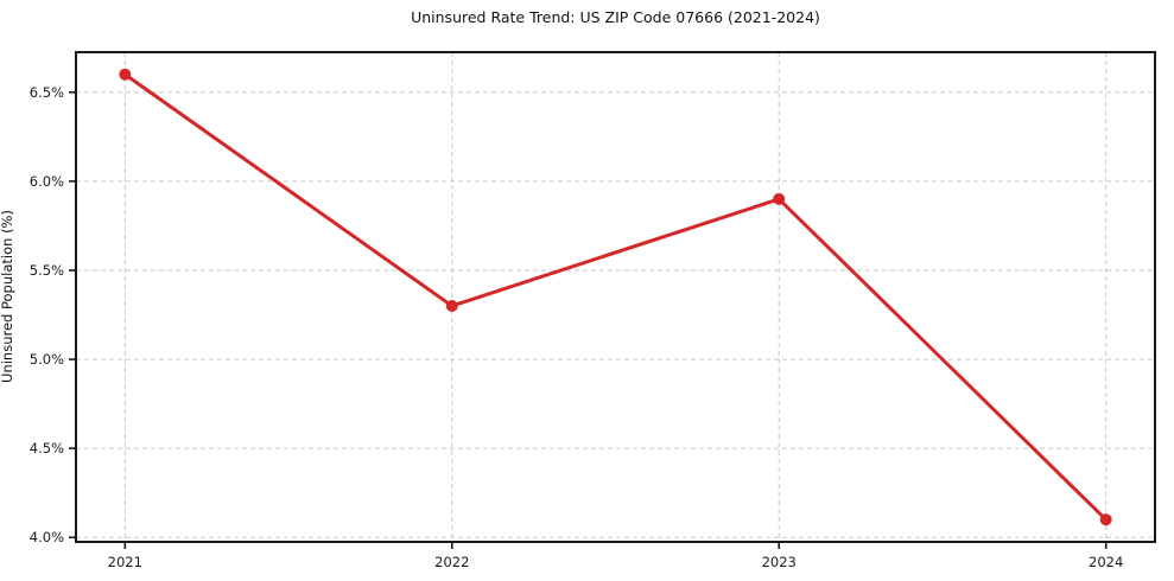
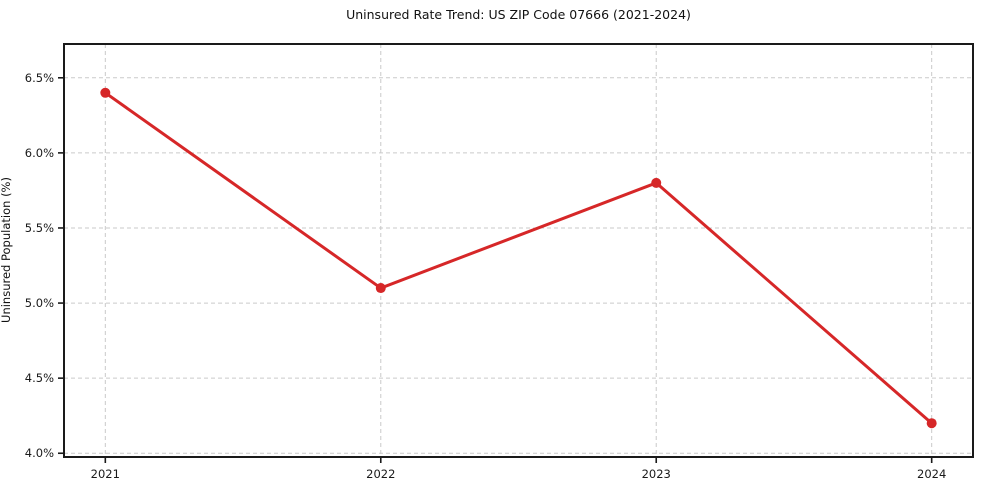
2021: 6.6% -> 6.4%
2022: 5.3% -> 5.1%
2023: 5.9% -> 5.8%
2024: 4.1% -> 4.2%
